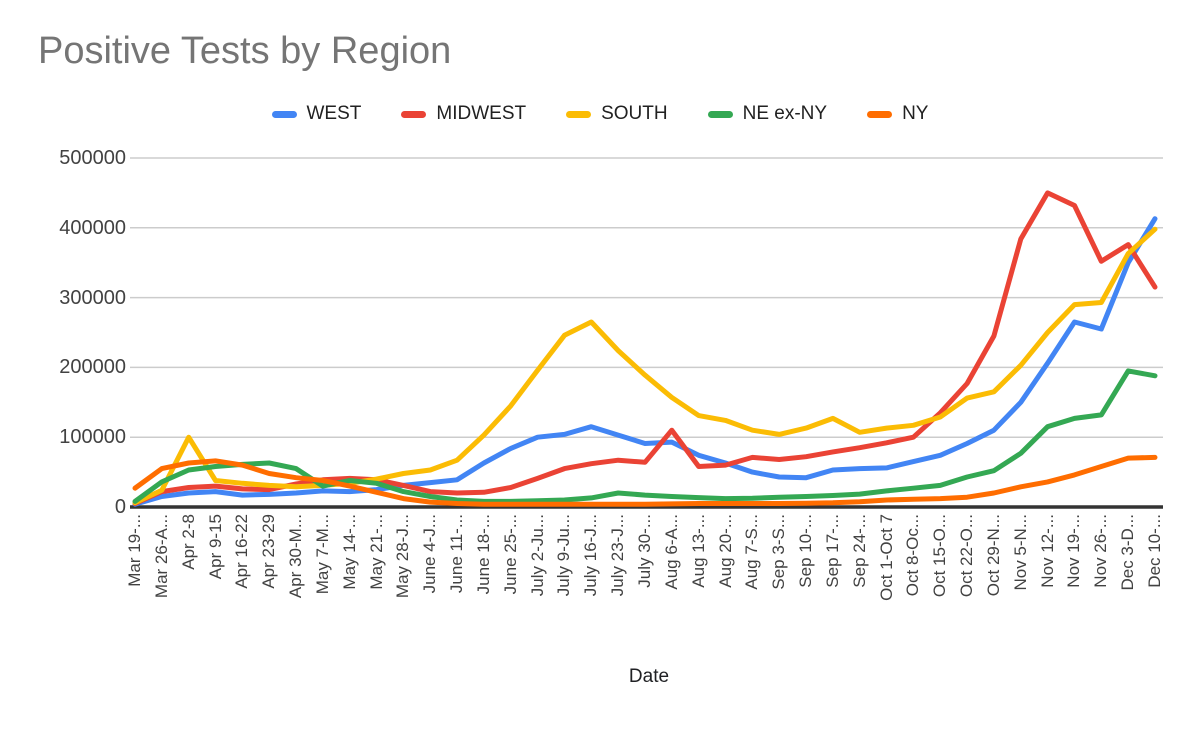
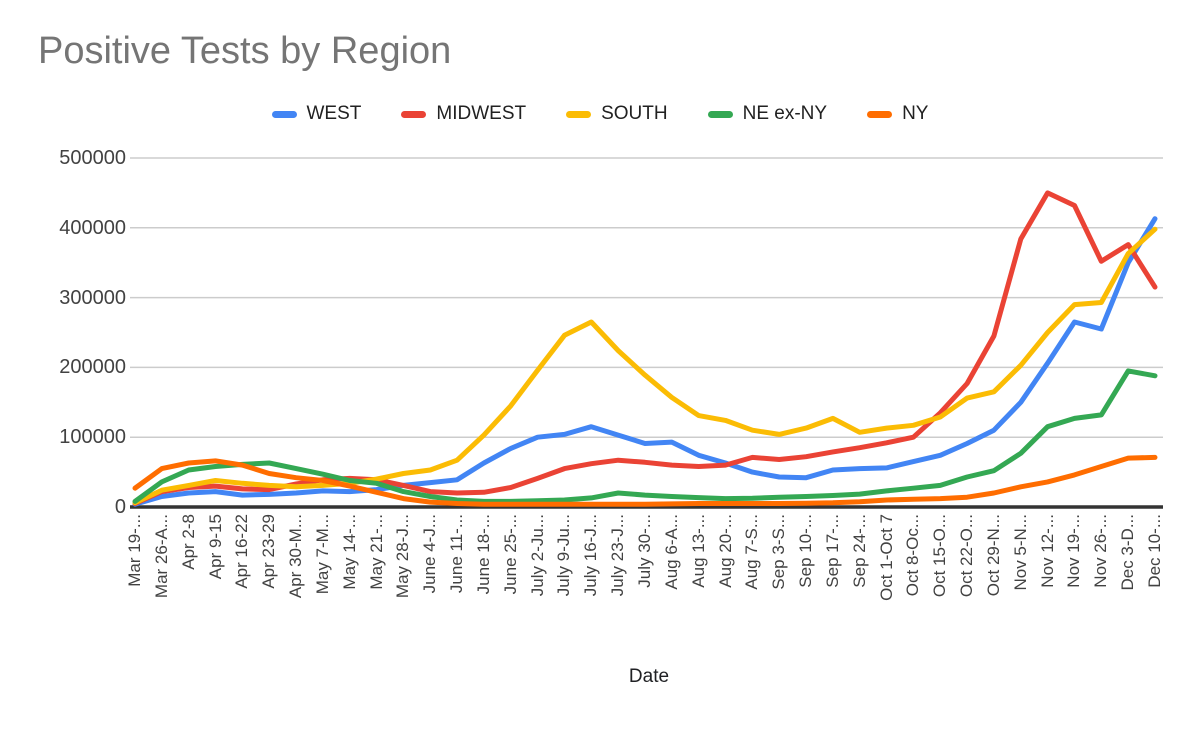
SOUTH/Apr 2-8: 100000 -> 30000
NE ex-NY/May 7-M...: 30000 -> 50000
MIDWEST/Aug 6-A...: 110000 -> 60000
